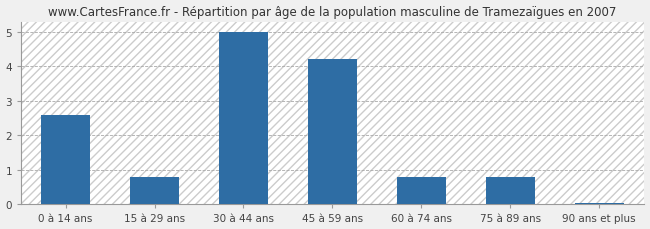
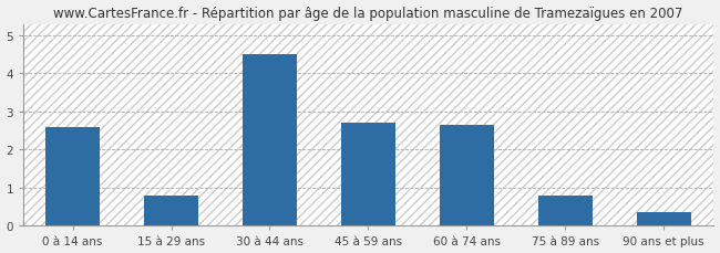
30 à 44 ans: 5.00 -> 4.50
45 à 59 ans: 4.20 -> 2.70
60 à 74 ans: 0.80 -> 2.65
90 ans et plus: 0.05 -> 0.35
